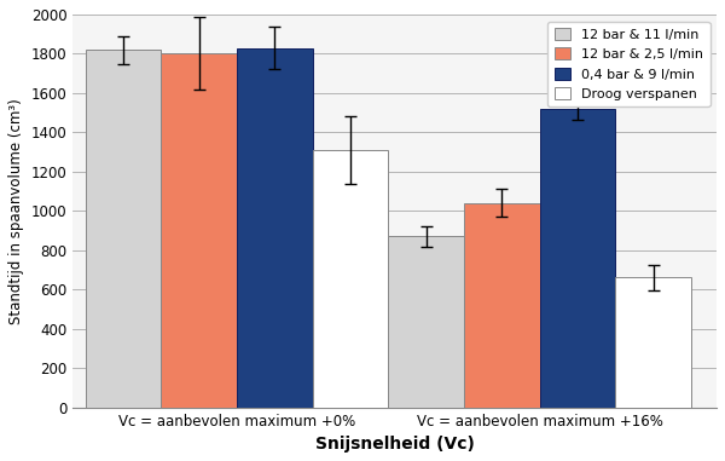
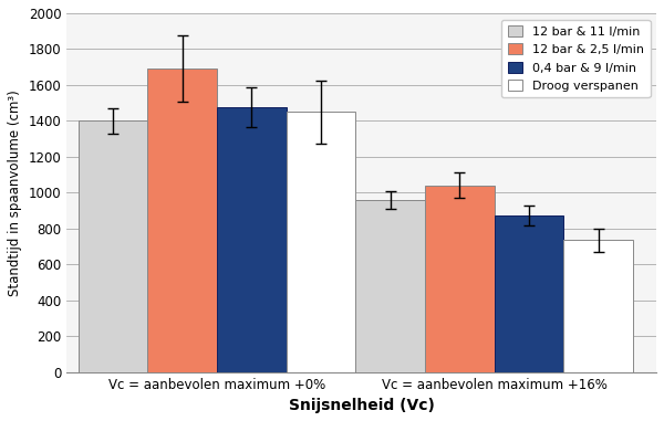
12 bar & 11 l/min/Vc = aanbevolen maximum +0%: 1820 -> 1400
12 bar & 2,5 l/min/Vc = aanbevolen maximum +0%: 1800 -> 1690
0,4 bar & 9 l/min/Vc = aanbevolen maximum +0%: 1830 -> 1480
Droog verspanen/Vc = aanbevolen maximum +0%: 1310 -> 1450
12 bar & 11 l/min/Vc = aanbevolen maximum +16%: 870 -> 960
0,4 bar & 9 l/min/Vc = aanbevolen maximum +16%: 1520 -> 870
Droog verspanen/Vc = aanbevolen maximum +16%: 660 -> 740
